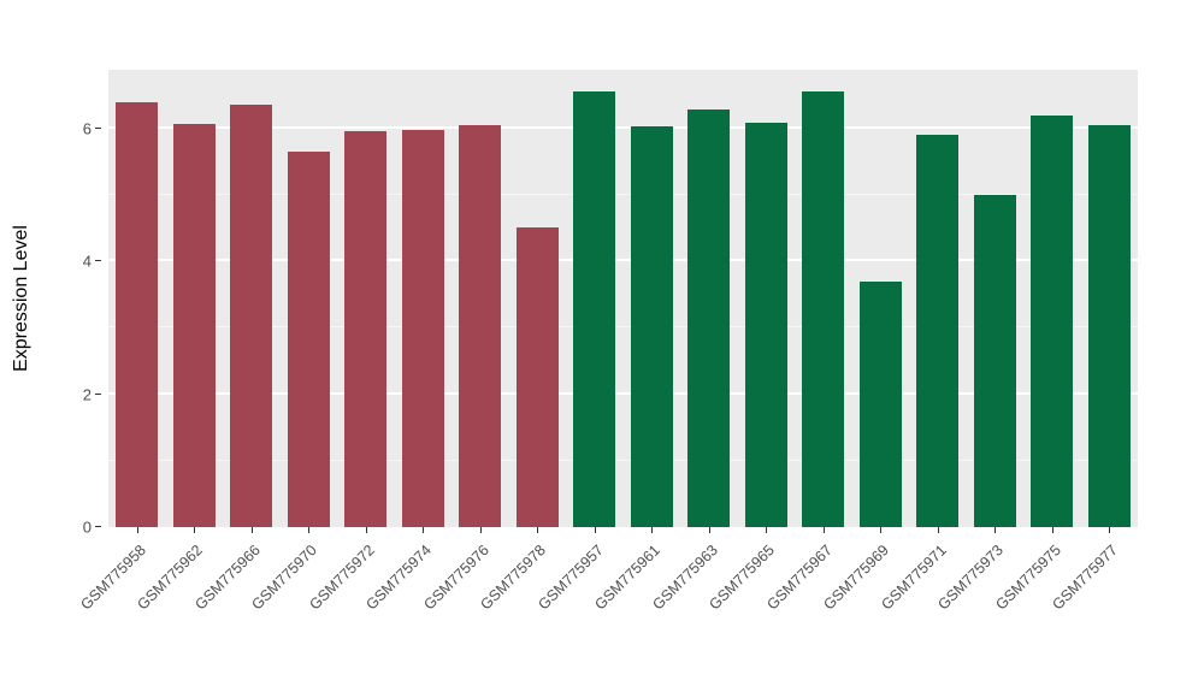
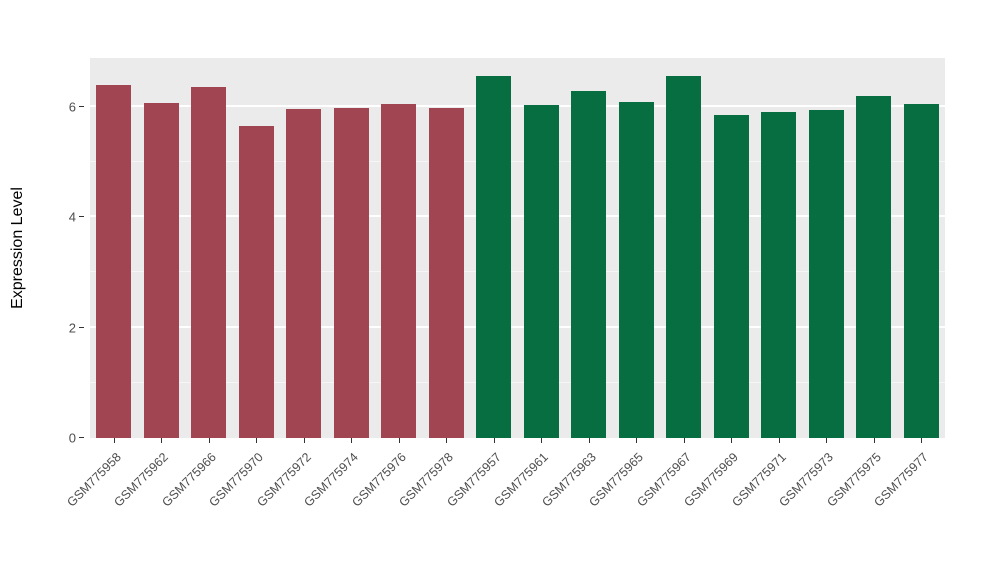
GSM775978: 4.5 -> 6.0
GSM775969: 3.7 -> 5.8
GSM775973: 5.0 -> 5.9
